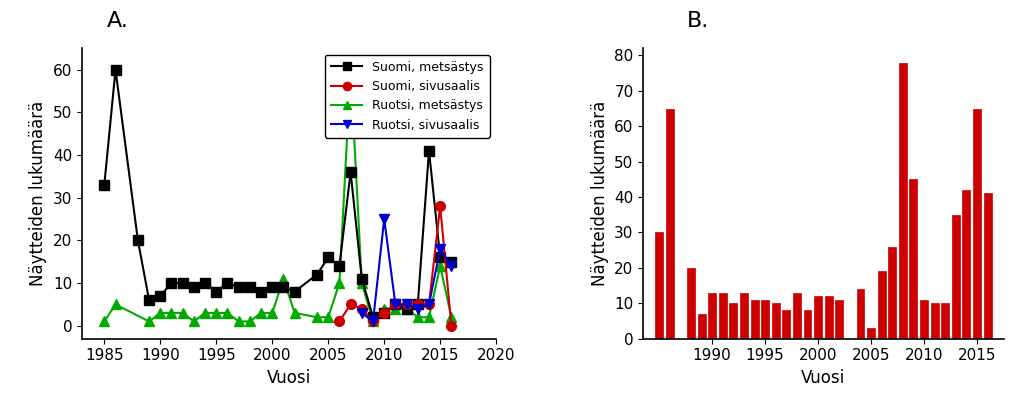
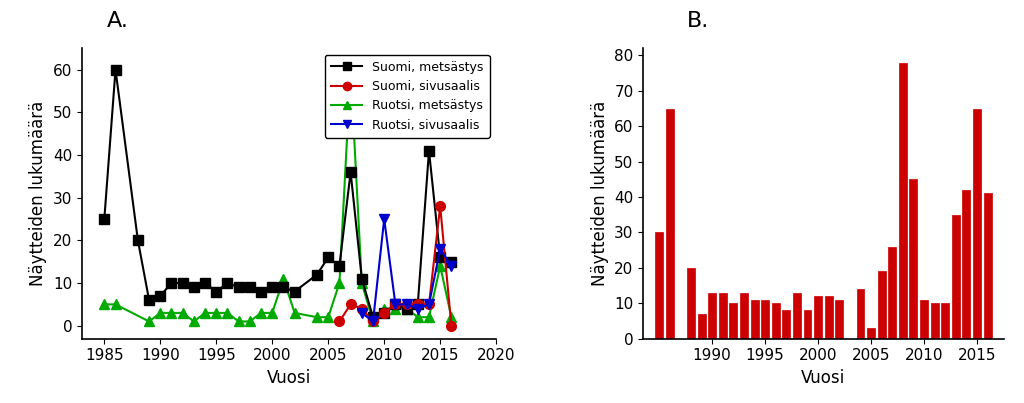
Suomi, metsästys/1985: 33 -> 25
Ruotsi, metsästys/1985: 1 -> 5
